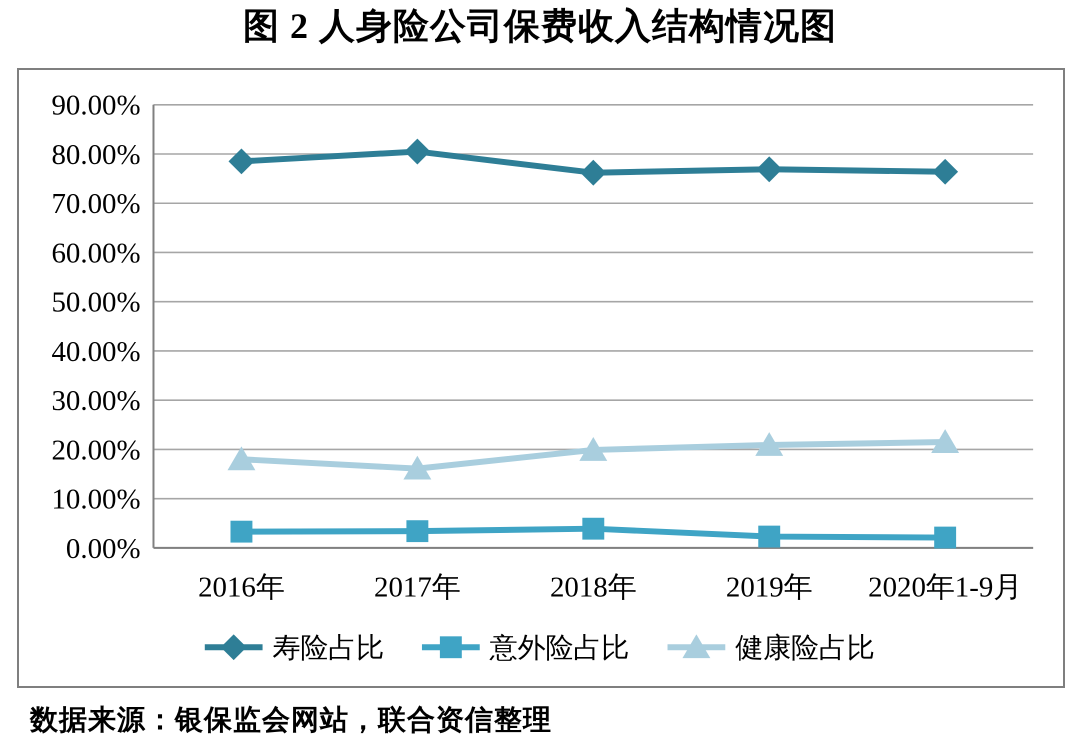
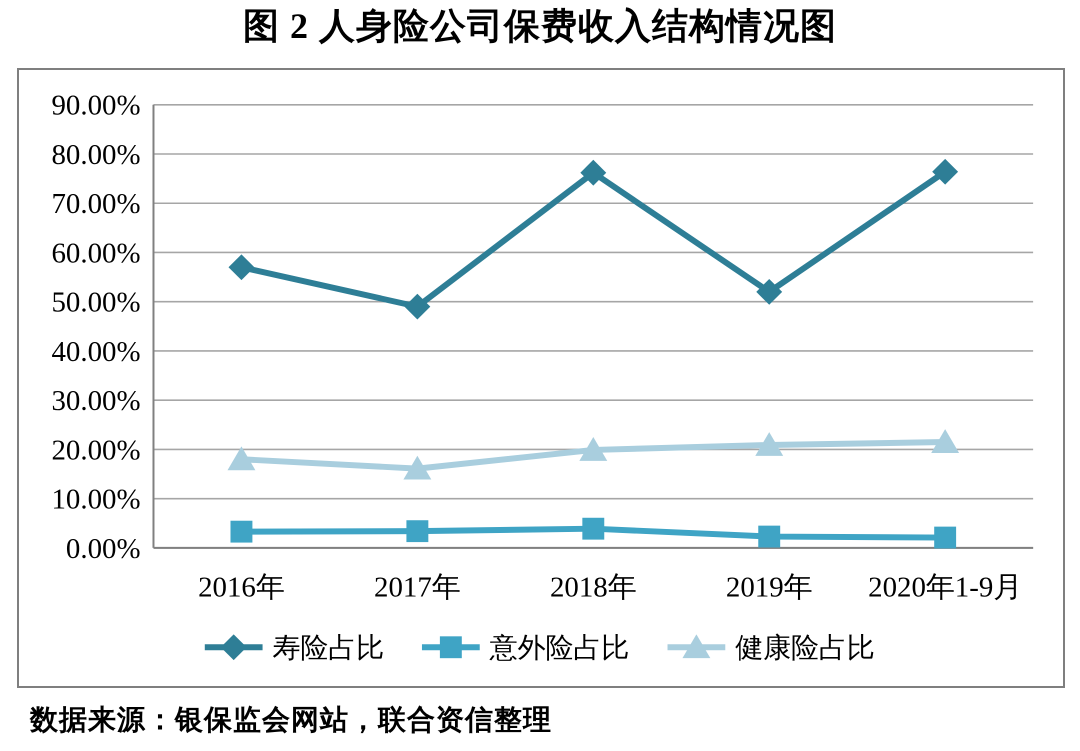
寿险占比/2016年: 78% -> 57%
寿险占比/2017年: 80% -> 49%
寿险占比/2019年: 77% -> 52%
